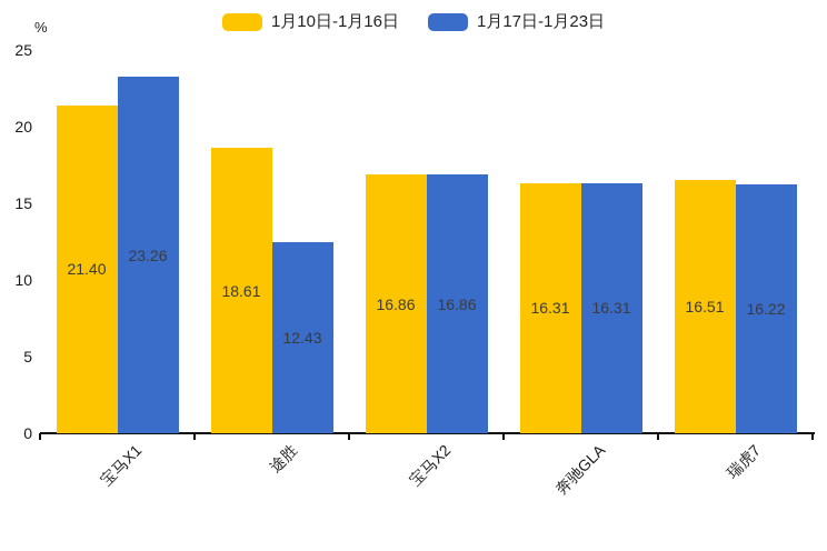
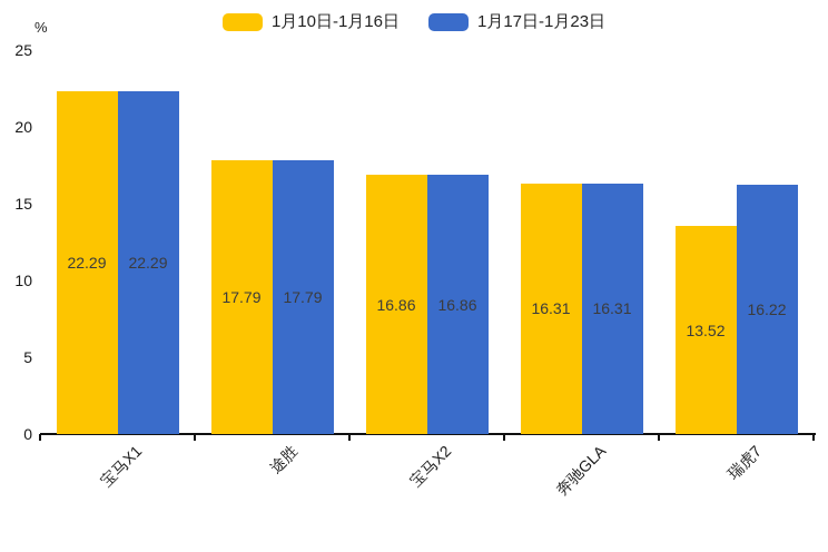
1月10日-1月16日/宝马X1: 21.40 -> 22.29
1月17日-1月23日/宝马X1: 23.26 -> 22.29
1月10日-1月16日/途胜: 18.61 -> 17.79
1月17日-1月23日/途胜: 12.43 -> 17.79
1月10日-1月16日/瑞虎7: 16.51 -> 13.52
